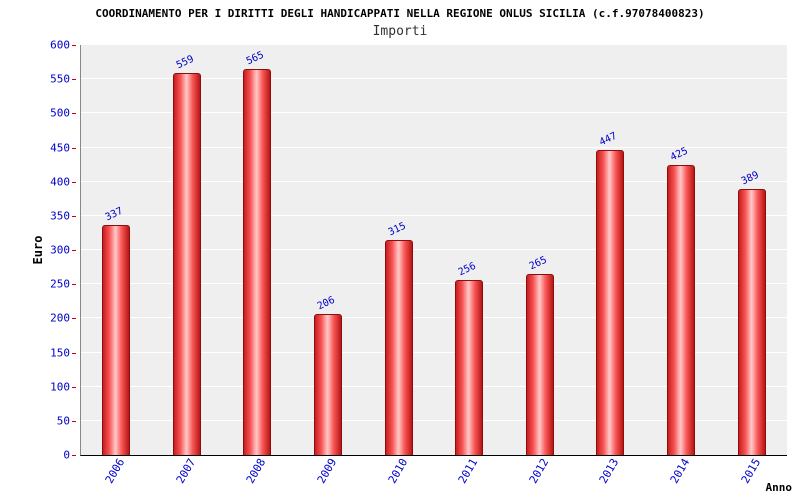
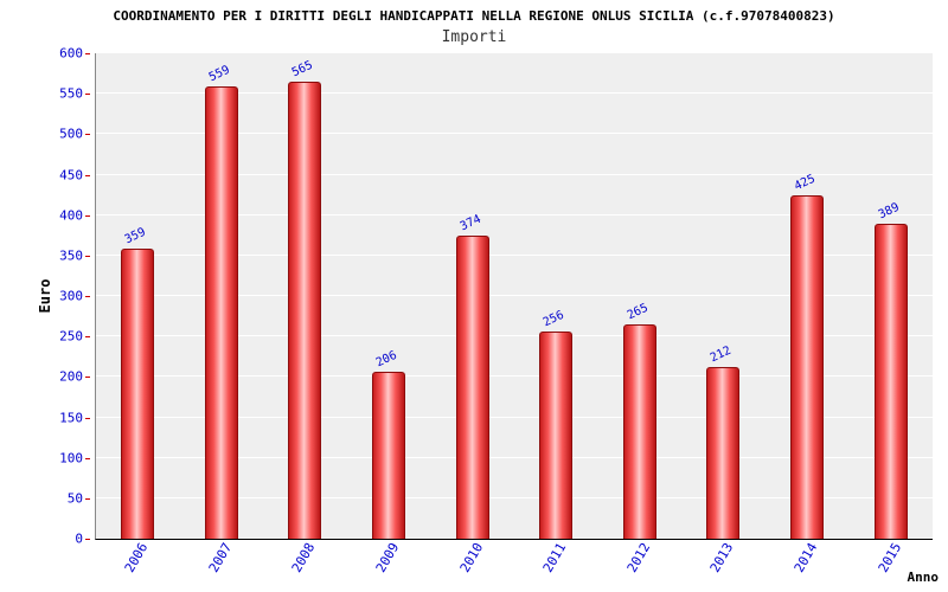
2006: 337 -> 359
2010: 315 -> 374
2013: 447 -> 212
